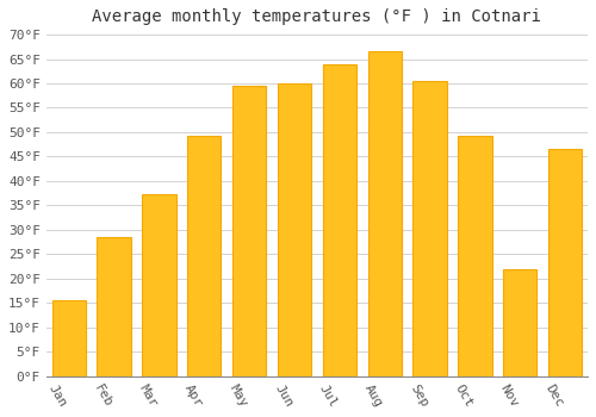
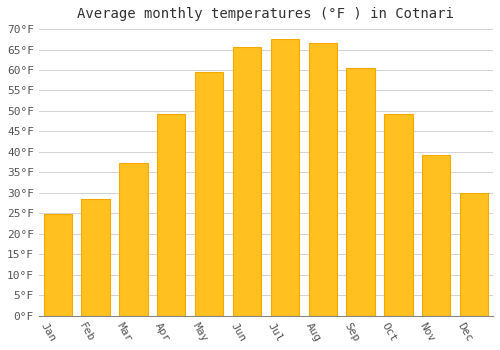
Jan: 15.5°F -> 24.8°F
Jun: 60.0°F -> 65.5°F
Jul: 64.0°F -> 67.5°F
Nov: 22.0°F -> 39.2°F
Dec: 46.5°F -> 30.0°F
